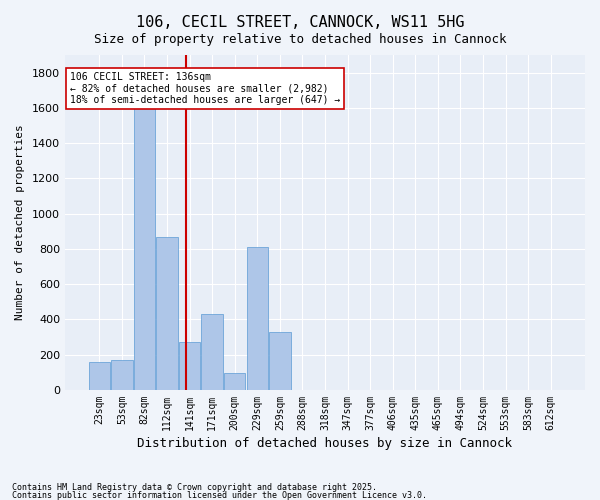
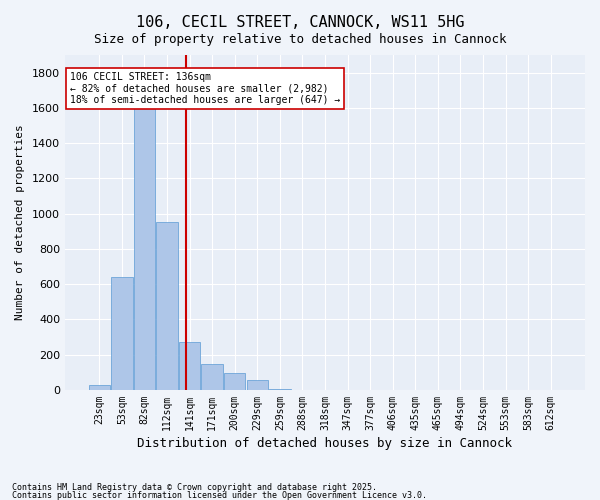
23sqm: 160 -> 30
53sqm: 170 -> 640
112sqm: 870 -> 950
171sqm: 430 -> 150
229sqm: 810 -> 60
259sqm: 330 -> 0
